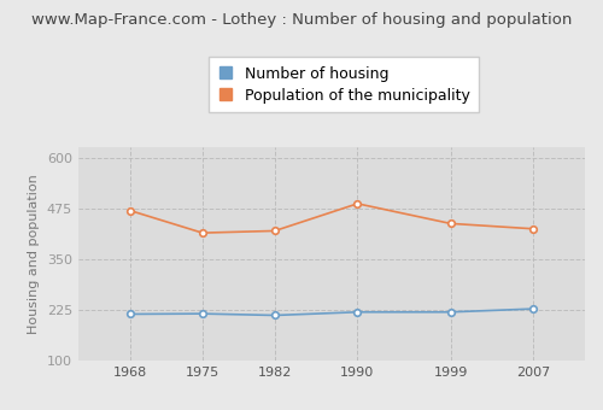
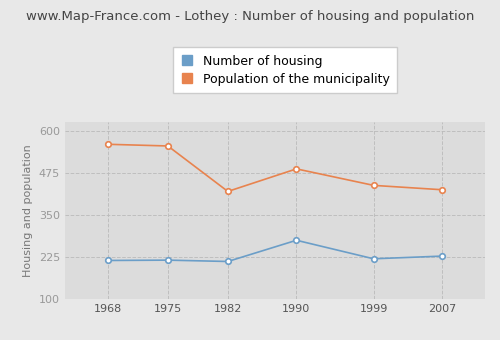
Population of the municipality/1968: 470 -> 560
Population of the municipality/1975: 415 -> 555
Number of housing/1990: 220 -> 275
